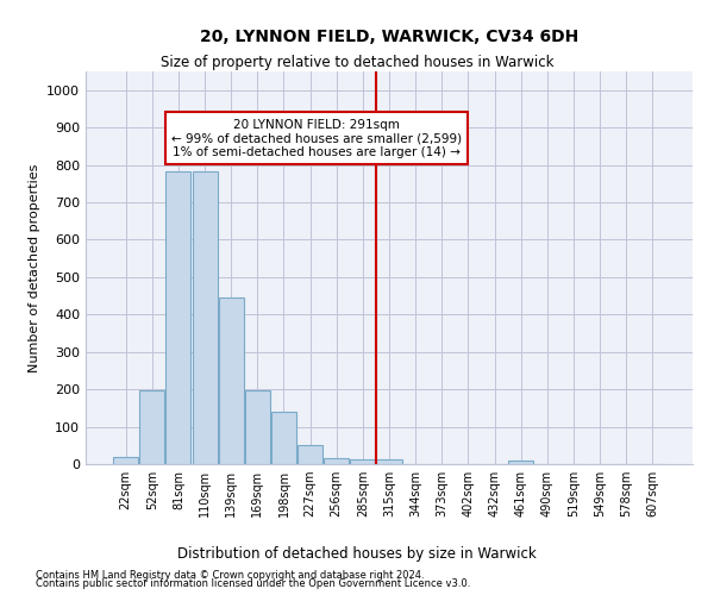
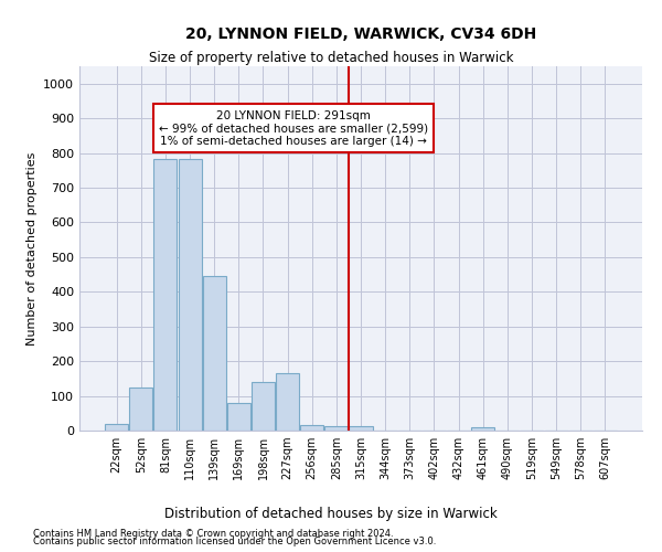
52sqm: 197 -> 125
169sqm: 197 -> 80
227sqm: 50 -> 165
